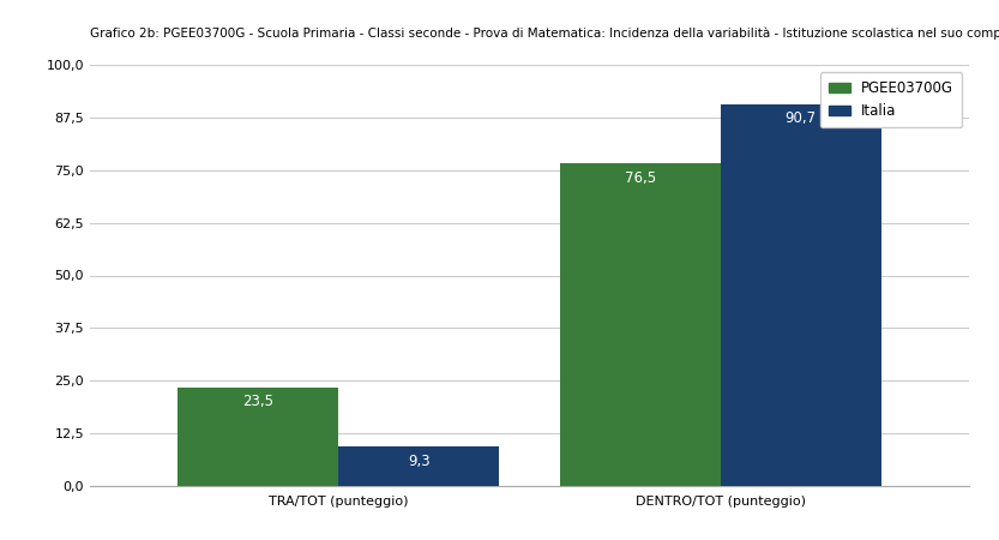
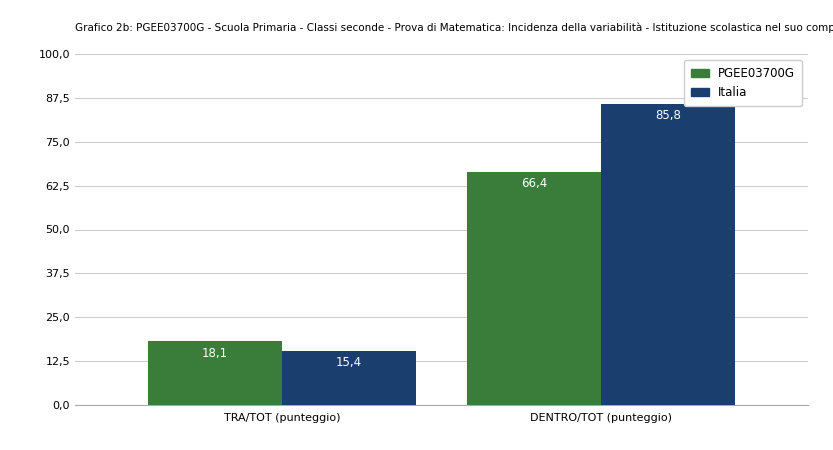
PGEE03700G/TRA/TOT (punteggio): 23,5 -> 18,1
Italia/TRA/TOT (punteggio): 9,3 -> 15,4
PGEE03700G/DENTRO/TOT (punteggio): 76,5 -> 66,4
Italia/DENTRO/TOT (punteggio): 90,7 -> 85,8
